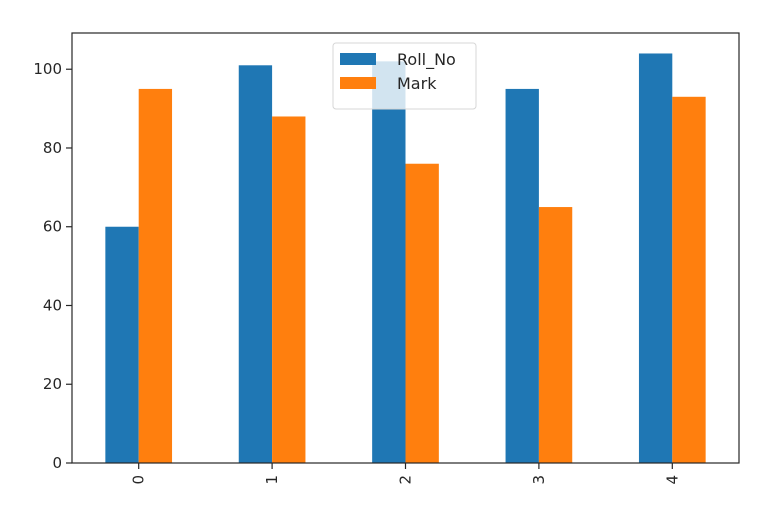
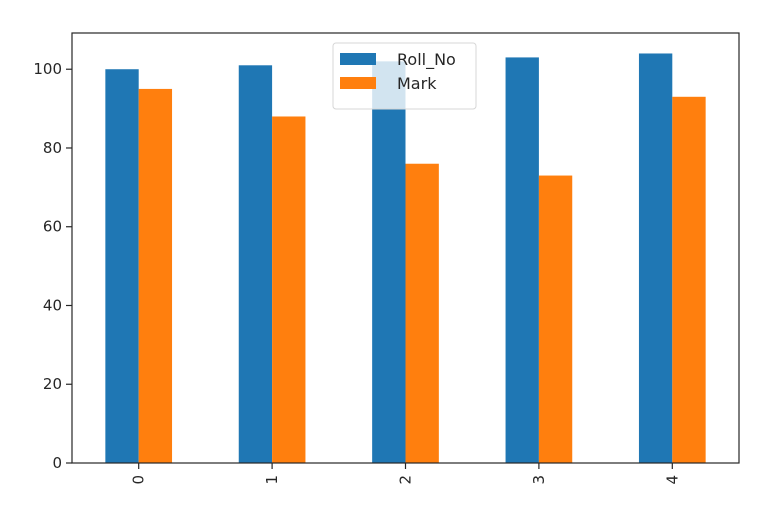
Roll_No/0: 60 -> 100
Roll_No/3: 95 -> 103
Mark/3: 65 -> 73
